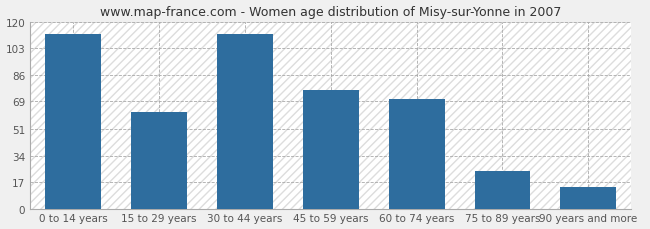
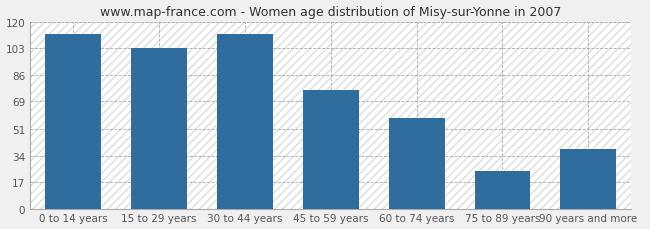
15 to 29 years: 62 -> 103
60 to 74 years: 70 -> 58
90 years and more: 14 -> 38
